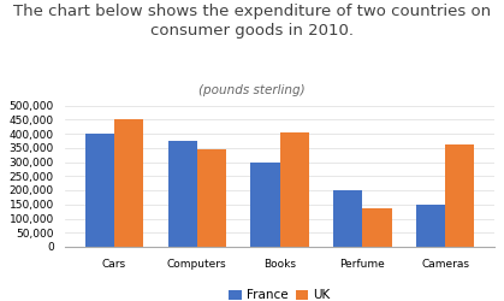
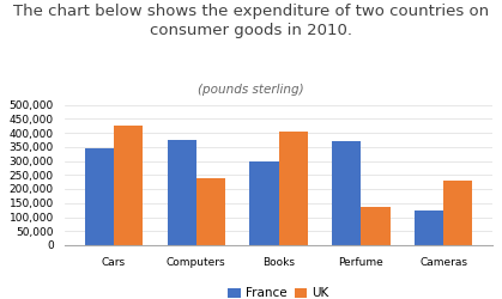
France/Cars: 400,000 -> 345,000
UK/Cars: 450,000 -> 425,000
UK/Computers: 345,000 -> 240,000
France/Perfume: 200,000 -> 370,000
France/Cameras: 150,000 -> 125,000
UK/Cameras: 360,000 -> 230,000
